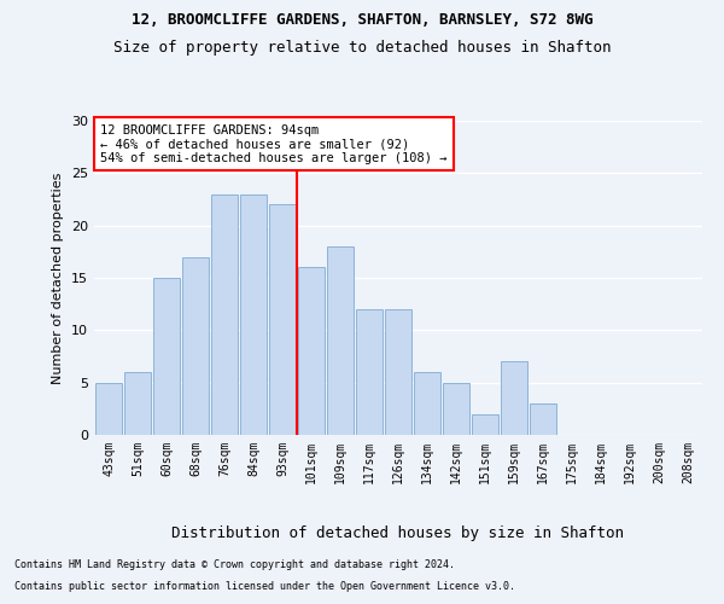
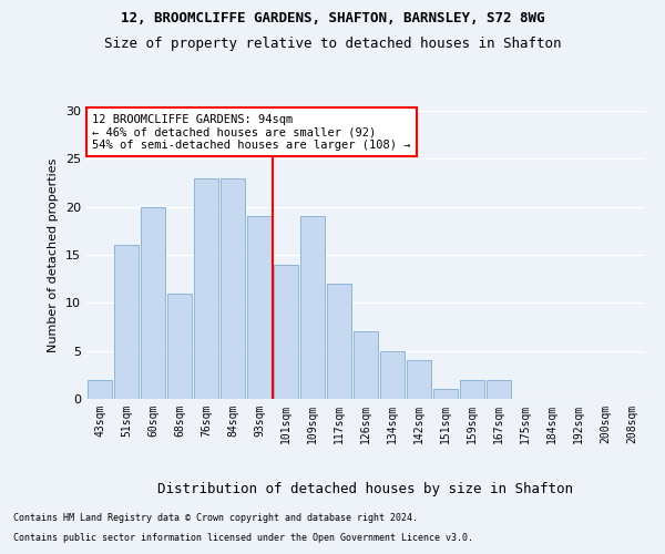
43sqm: 5 -> 2
51sqm: 6 -> 16
60sqm: 15 -> 20
68sqm: 17 -> 11
93sqm: 22 -> 19
101sqm: 16 -> 14
109sqm: 18 -> 19
126sqm: 12 -> 7
134sqm: 6 -> 5
142sqm: 5 -> 4
151sqm: 2 -> 1
159sqm: 7 -> 2
167sqm: 3 -> 2
